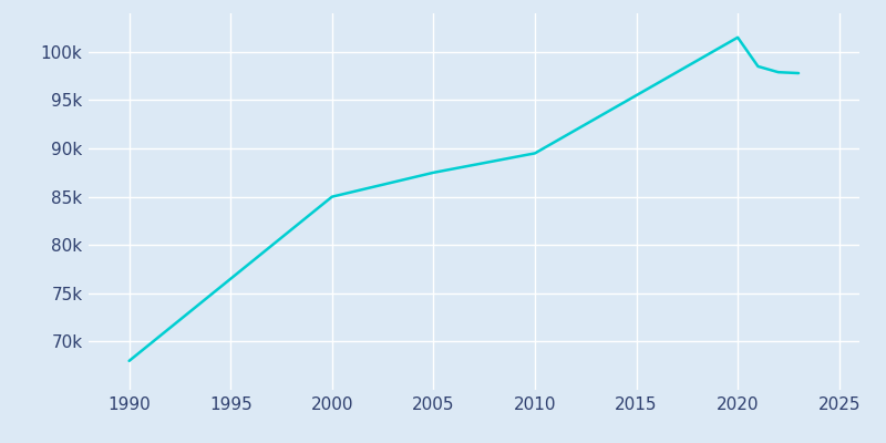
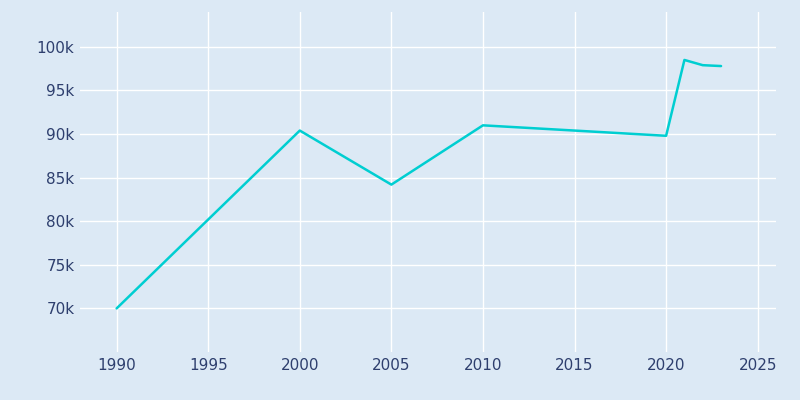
1990: 68.0k -> 70.0k
2000: 85.0k -> 90.4k
2005: 87.5k -> 84.2k
2010: 89.5k -> 91.0k
2020: 101.5k -> 89.8k
